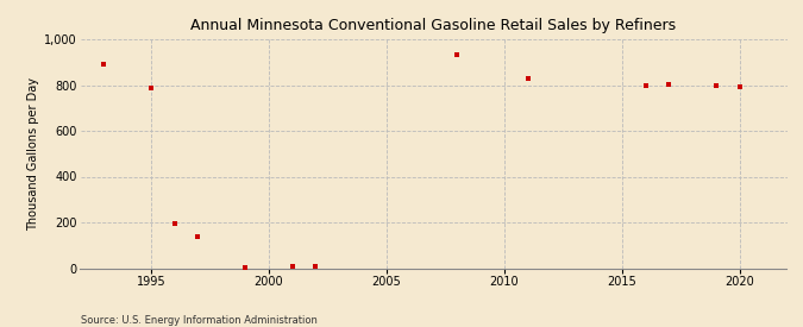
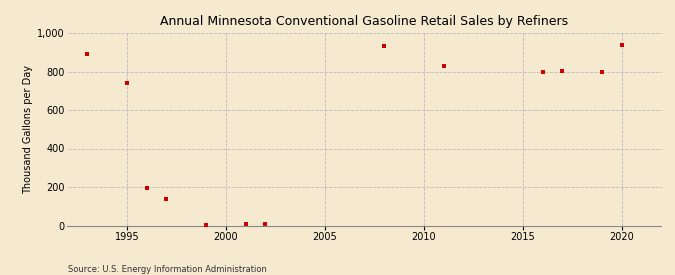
1995: 780 -> 740
2020: 790 -> 940
